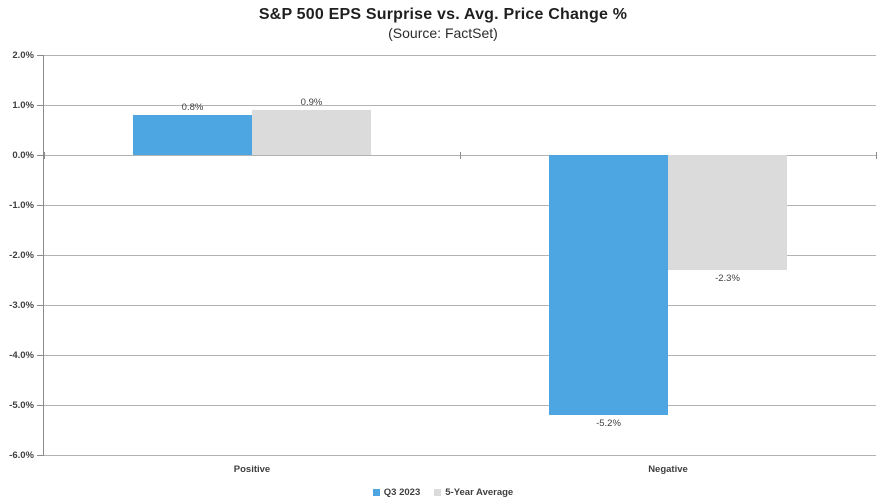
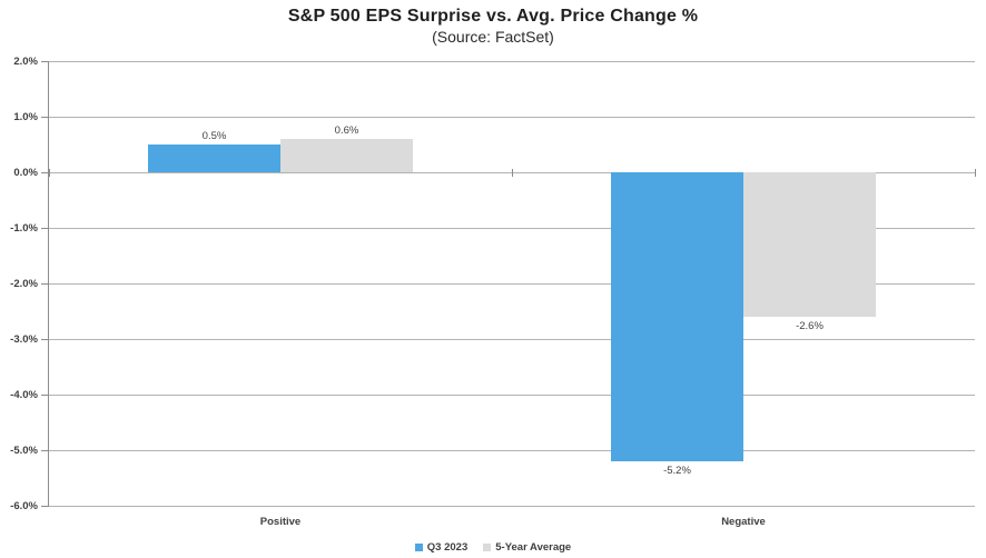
Q3 2023/Positive: 0.8% -> 0.5%
5-Year Average/Positive: 0.9% -> 0.6%
5-Year Average/Negative: -2.3% -> -2.6%
